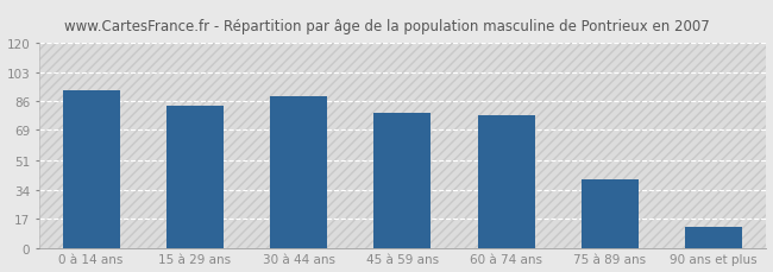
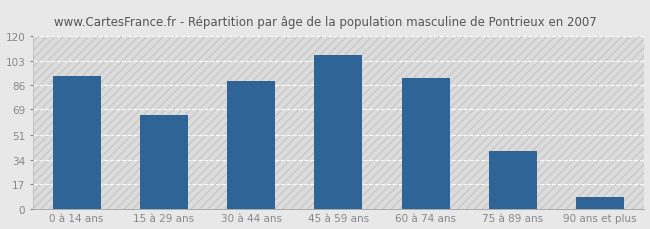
15 à 29 ans: 83 -> 65
45 à 59 ans: 79 -> 107
60 à 74 ans: 78 -> 91
90 ans et plus: 12 -> 8
